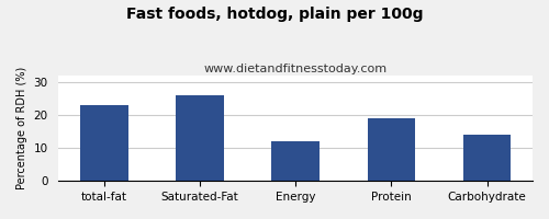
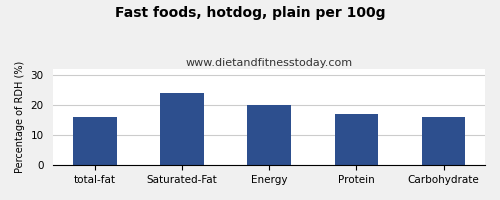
total-fat: 23 -> 16
Saturated-Fat: 26 -> 24
Energy: 12 -> 20
Protein: 19 -> 17
Carbohydrate: 14 -> 16
